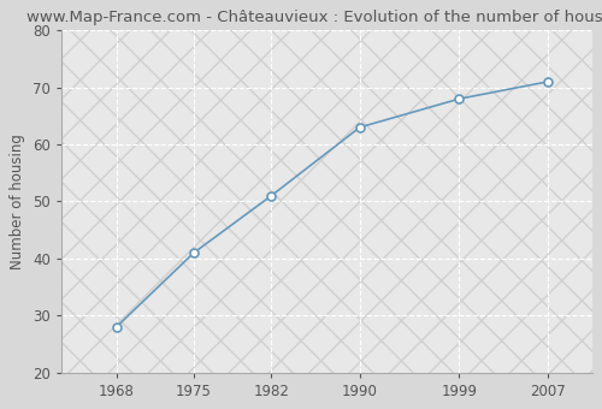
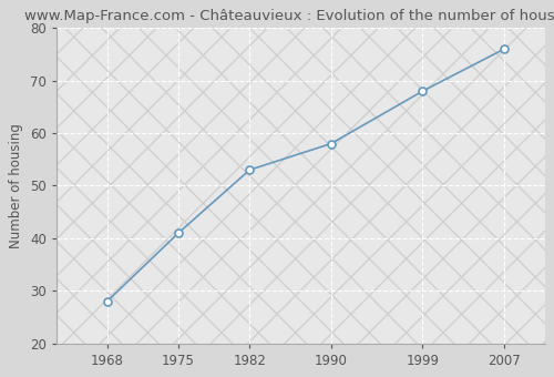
1982: 51 -> 53
1990: 63 -> 58
2007: 71 -> 76
